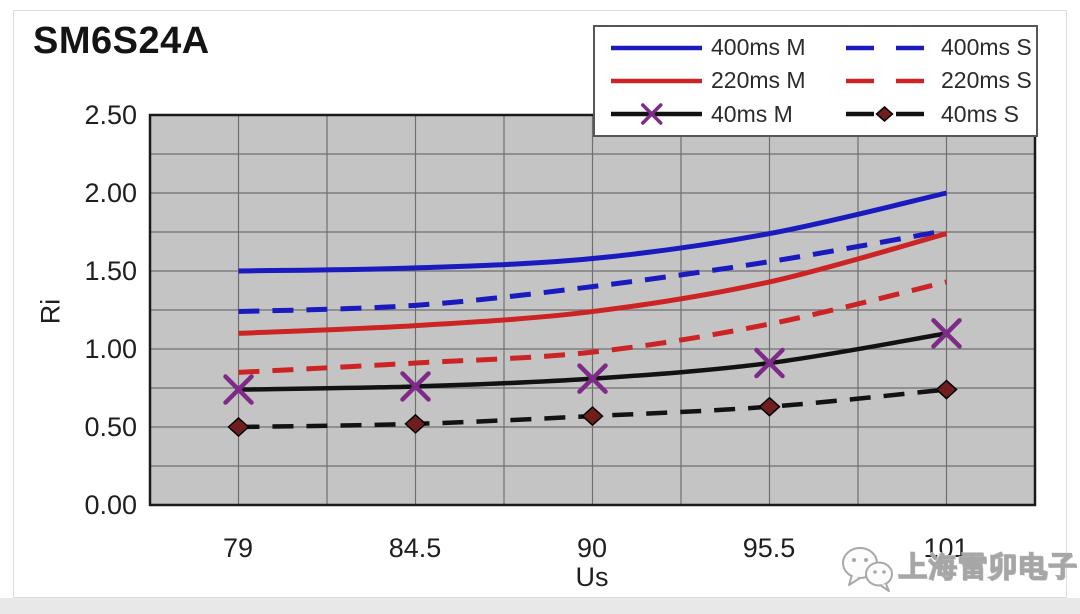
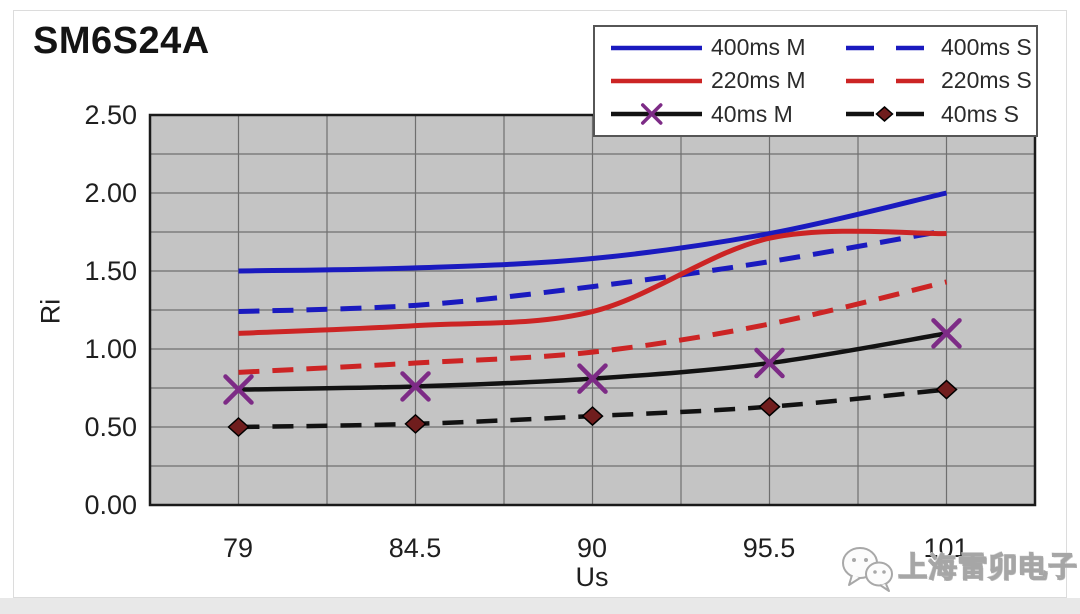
220ms M/95.5: 1.43 -> 1.71
